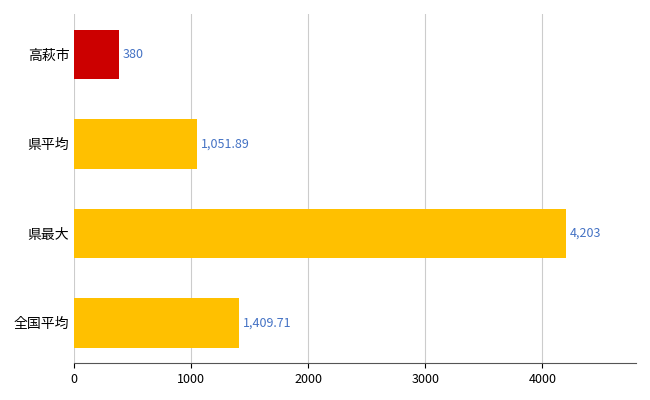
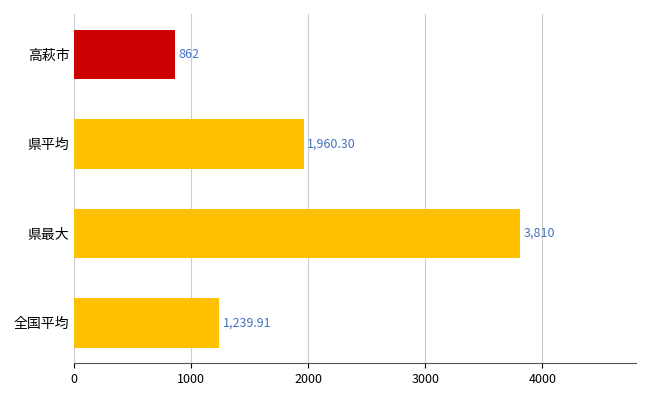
高萩市: 380 -> 862
県平均: 1,051.89 -> 1,960.30
県最大: 4,203 -> 3,810
全国平均: 1,409.71 -> 1,239.91
